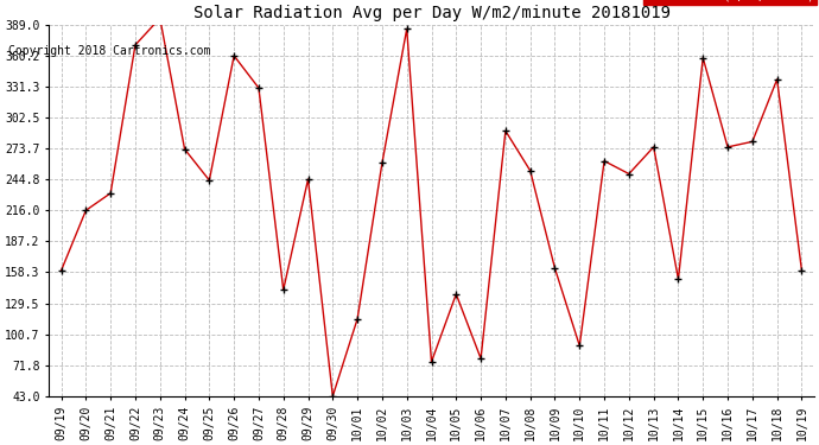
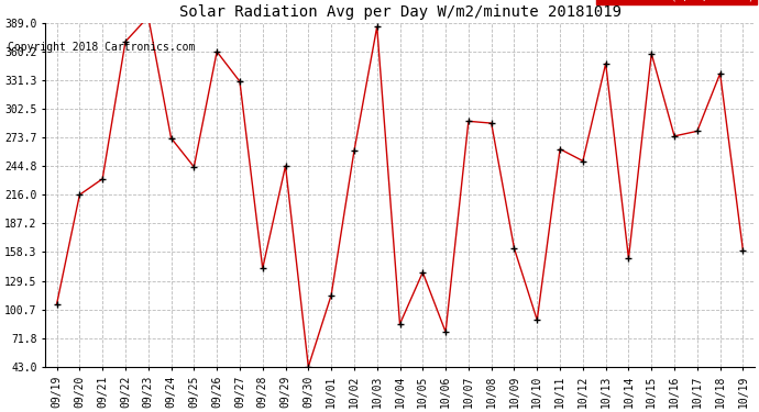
09/19: 160 -> 106
10/04: 75 -> 86
10/08: 253 -> 288
10/13: 275 -> 348
